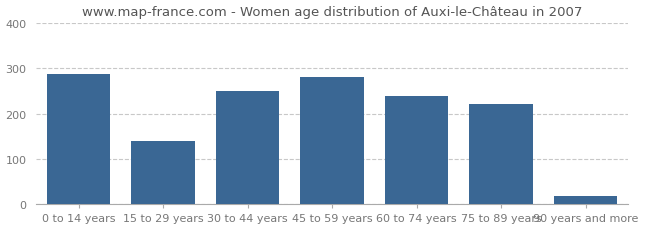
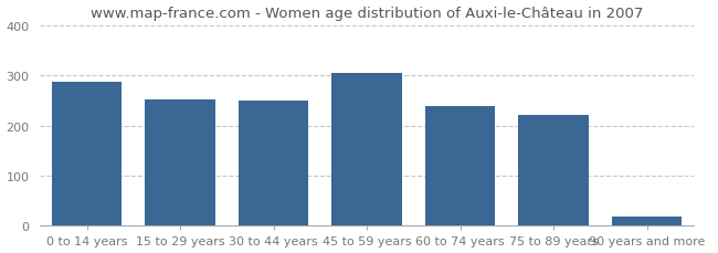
15 to 29 years: 140 -> 253
45 to 59 years: 280 -> 306
